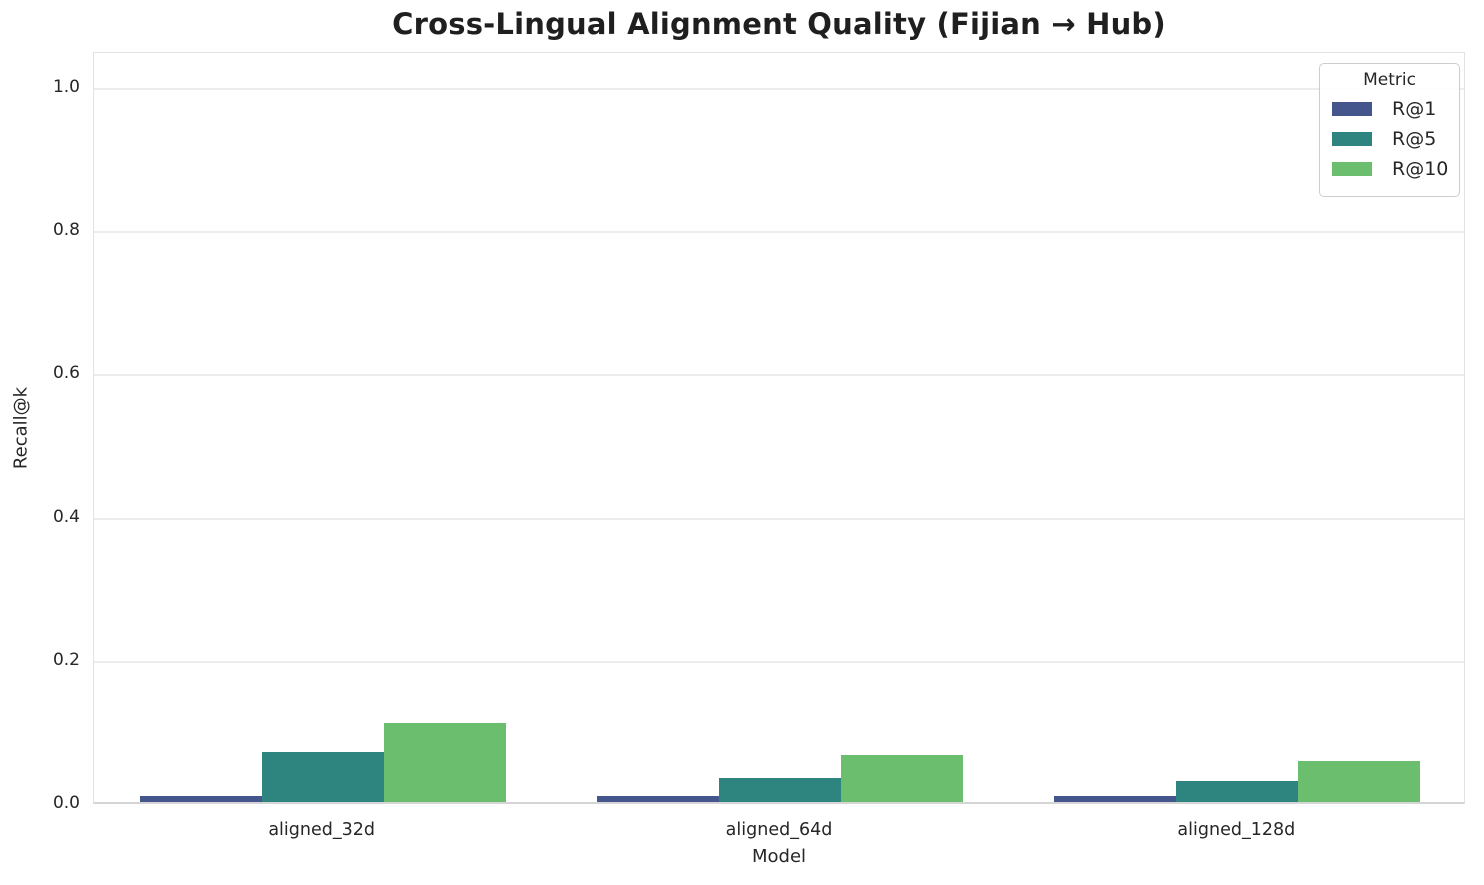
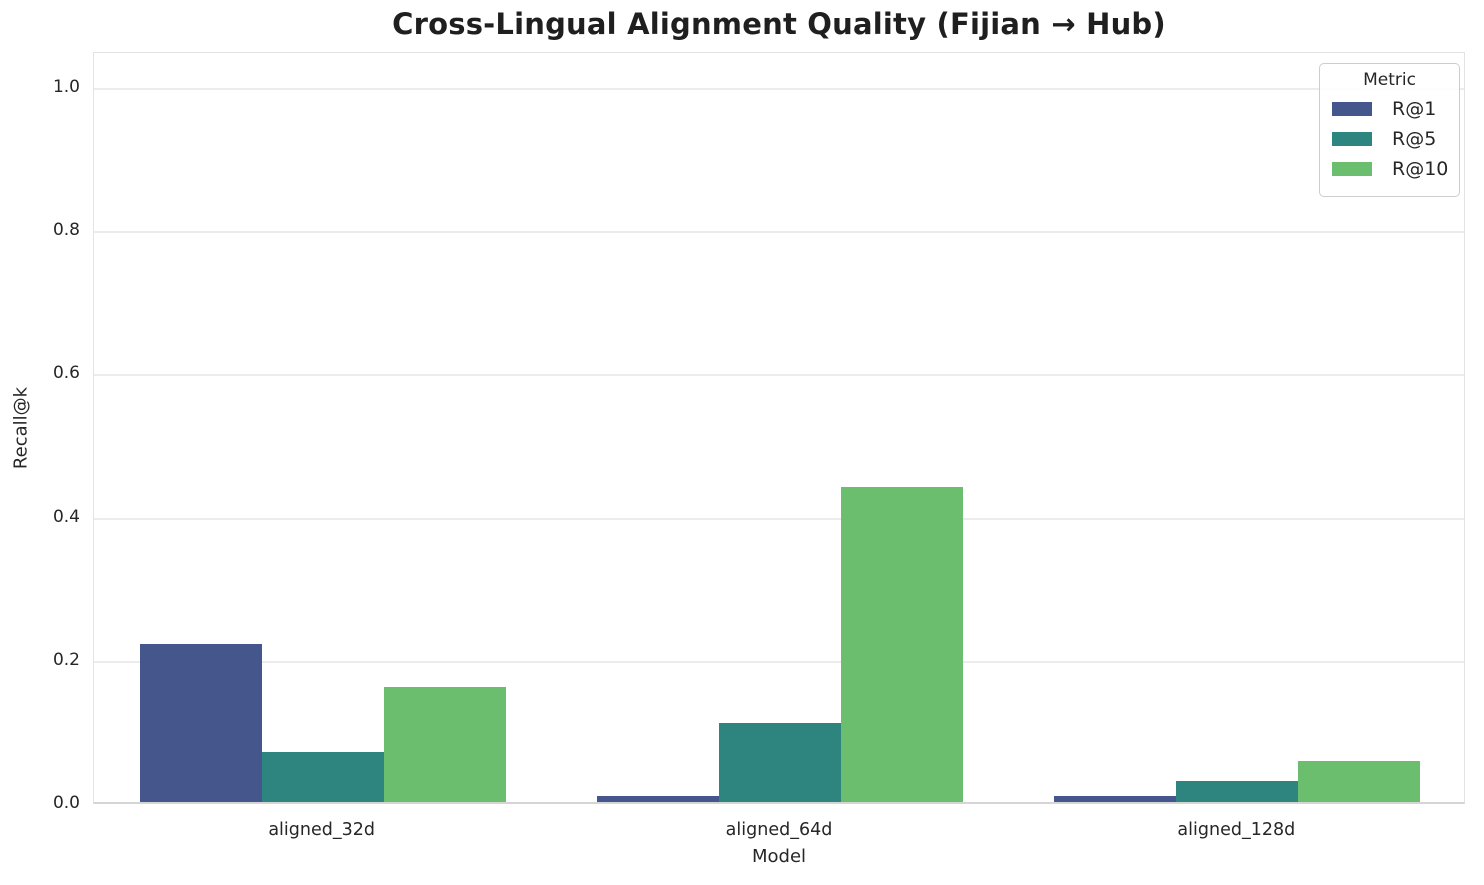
R@1/aligned_32d: 0.01 -> 0.22
R@10/aligned_32d: 0.11 -> 0.16
R@5/aligned_64d: 0.03 -> 0.11
R@10/aligned_64d: 0.07 -> 0.44
